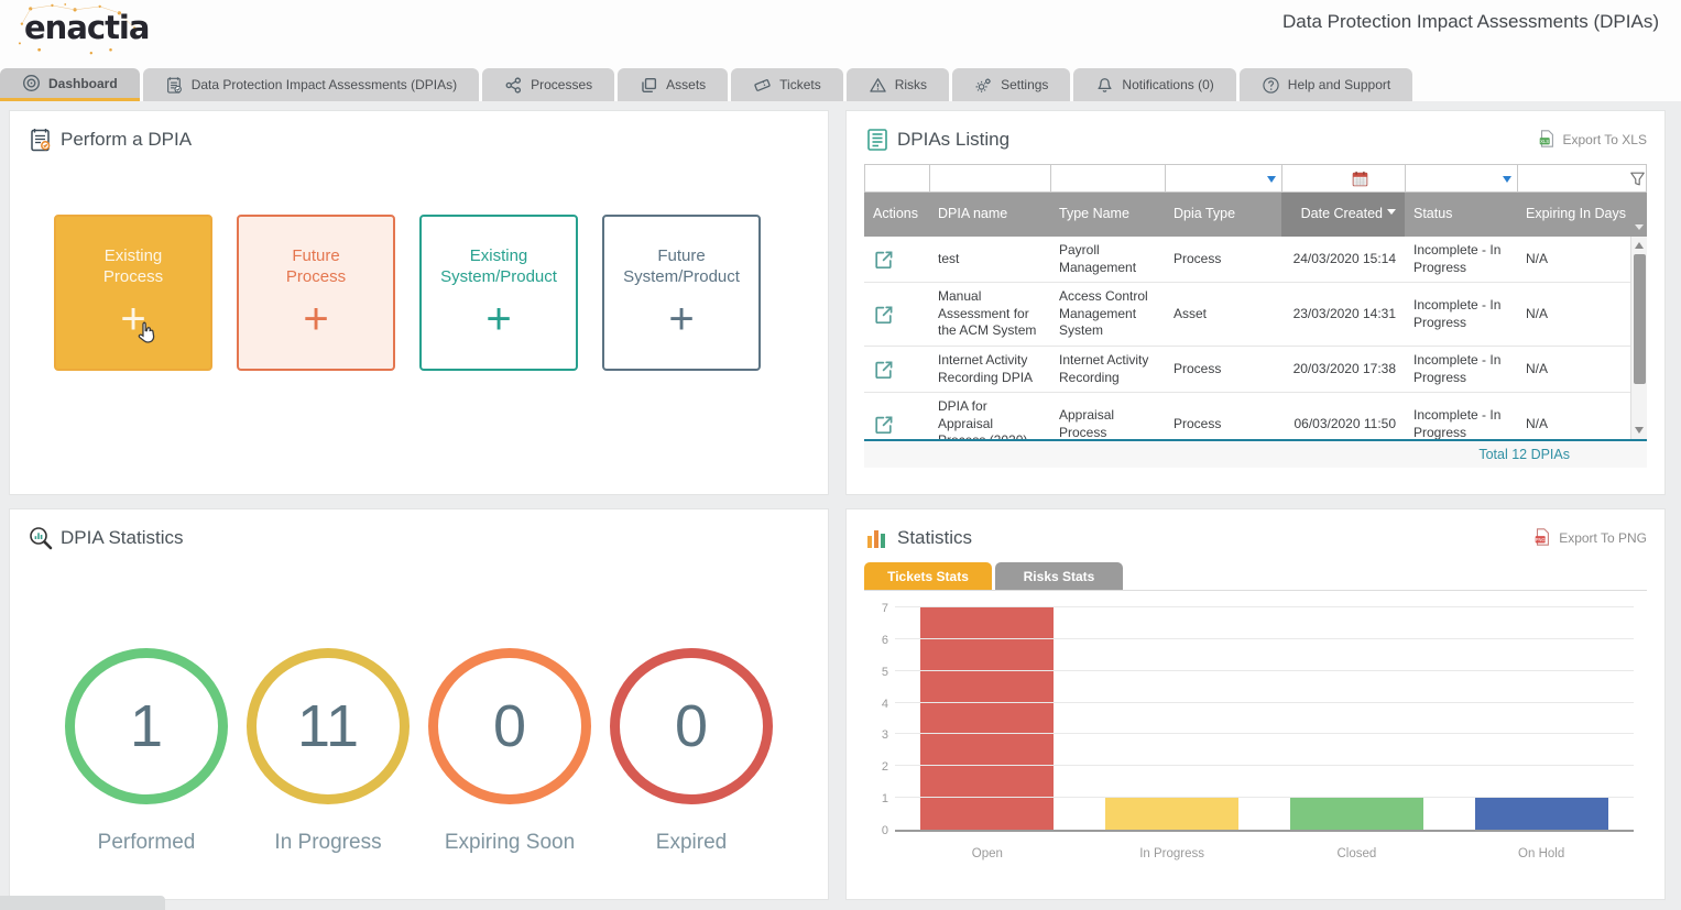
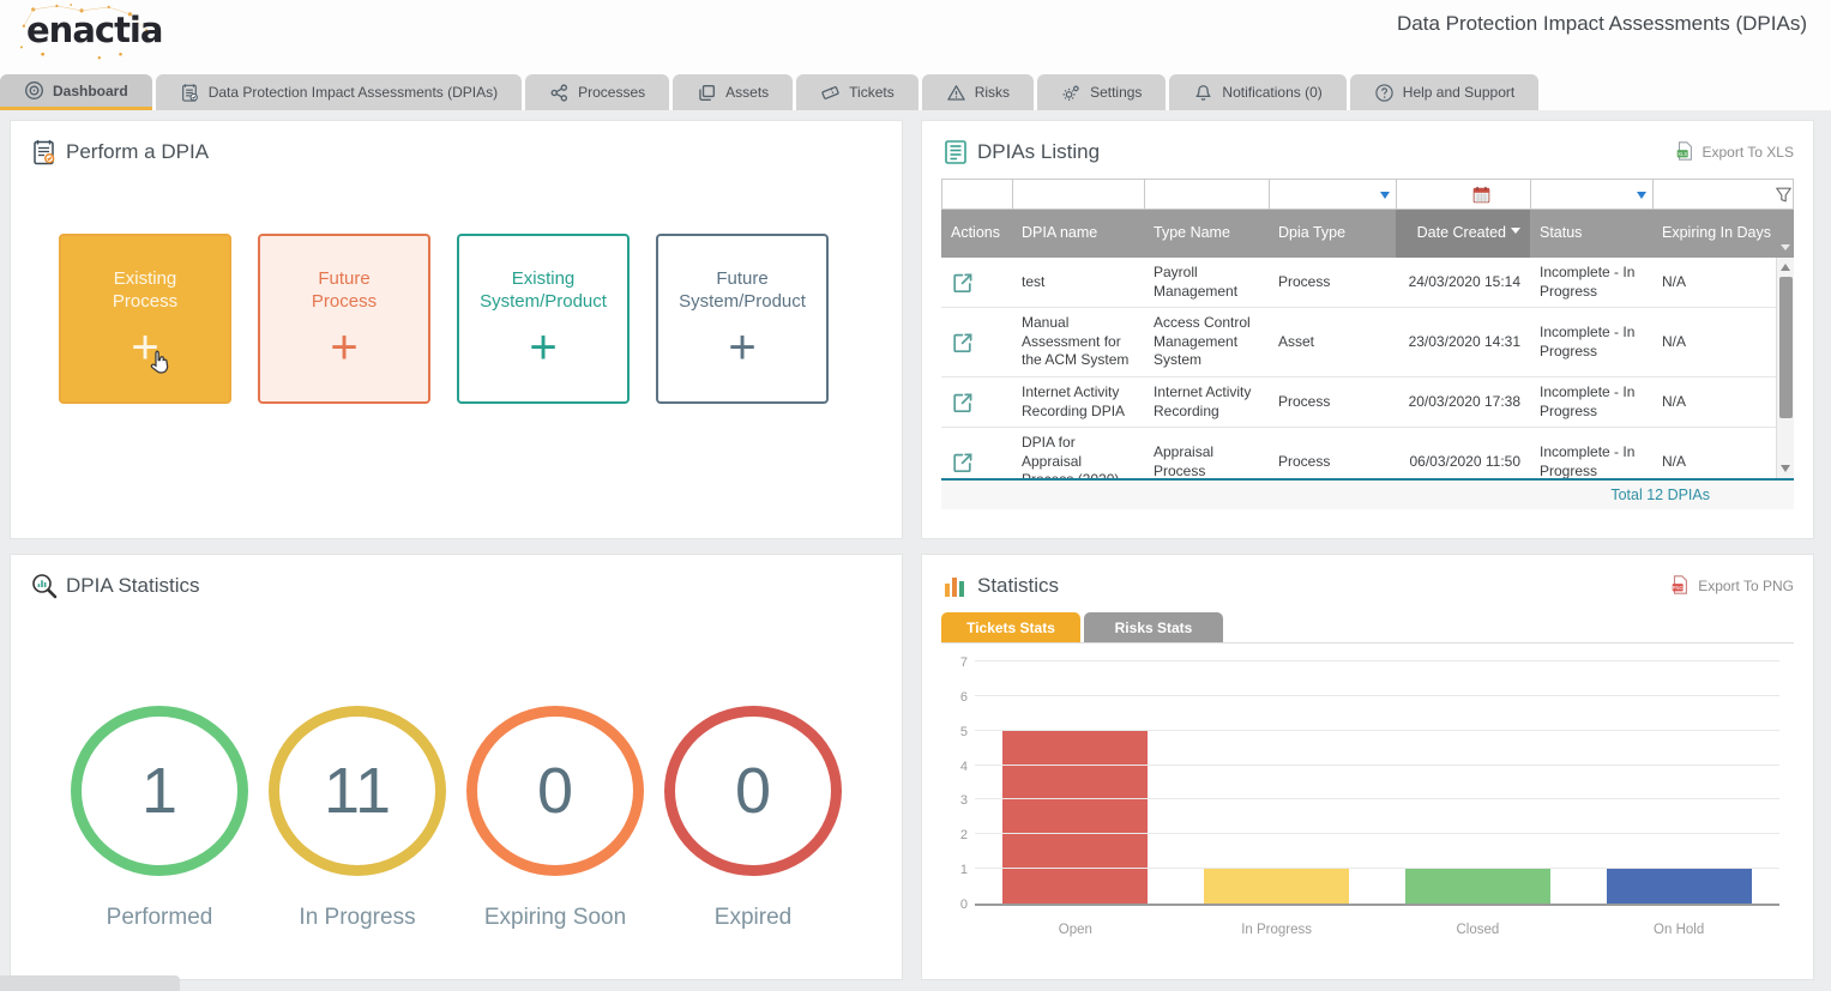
Open: 7 -> 5
